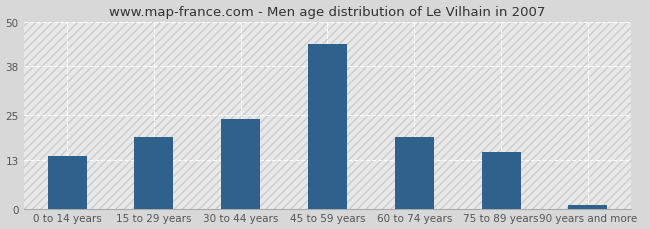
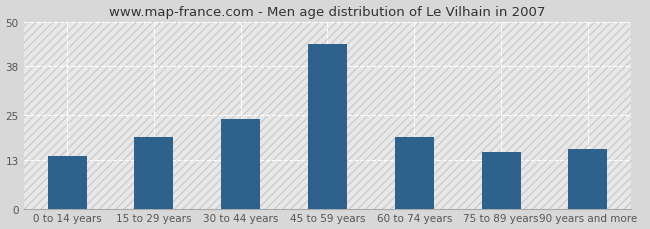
90 years and more: 1 -> 16
